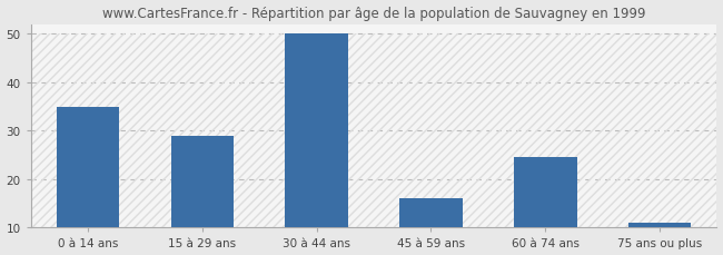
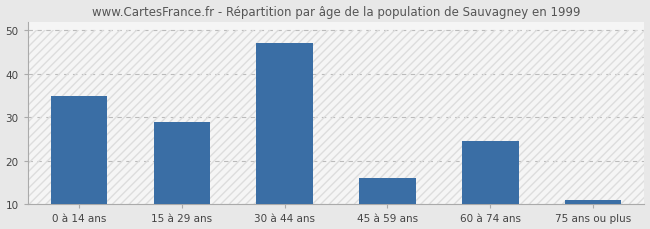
30 à 44 ans: 50.0 -> 47.0
